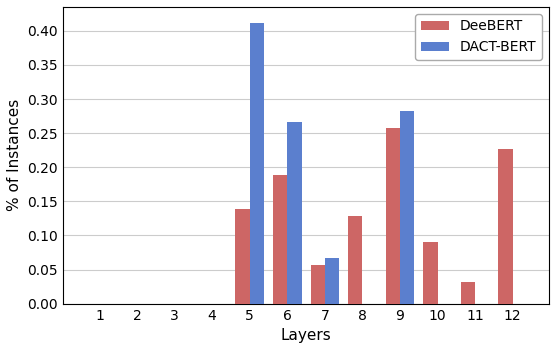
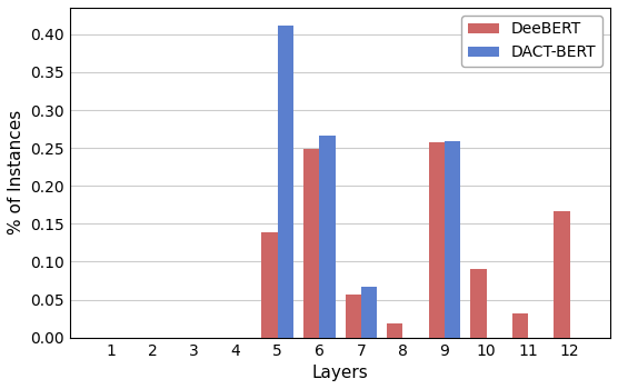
DeeBERT/6: 0.188 -> 0.249
DeeBERT/8: 0.128 -> 0.019
DACT-BERT/9: 0.282 -> 0.259
DeeBERT/12: 0.226 -> 0.166
